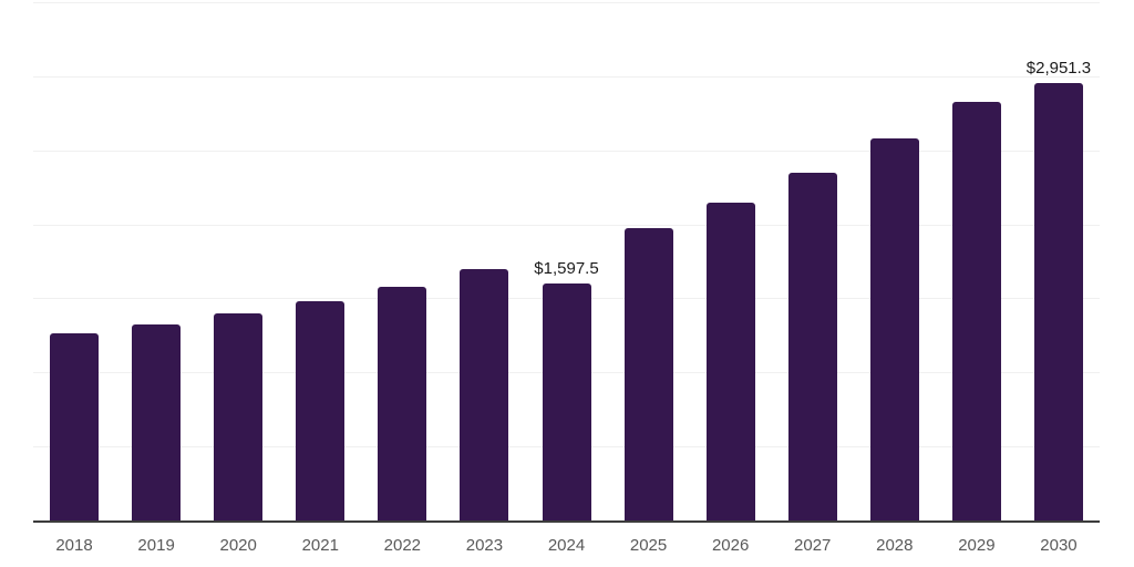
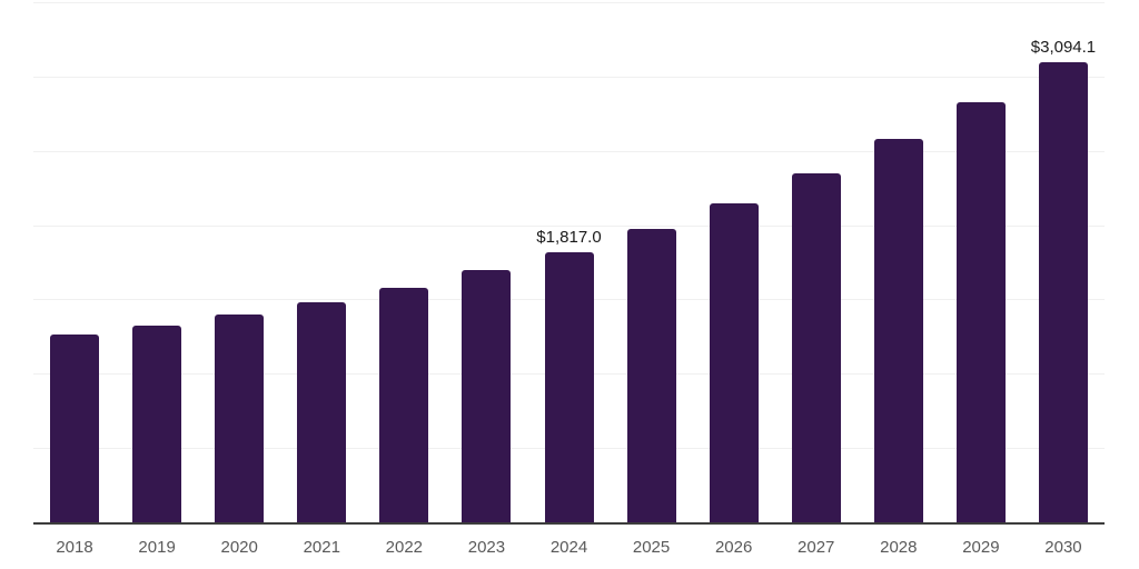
2024: $1,597.5 -> $1,817.0
2030: $2,951.3 -> $3,094.1
